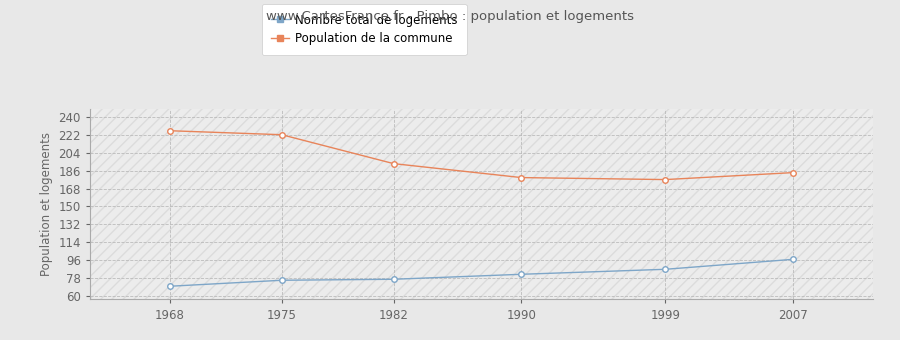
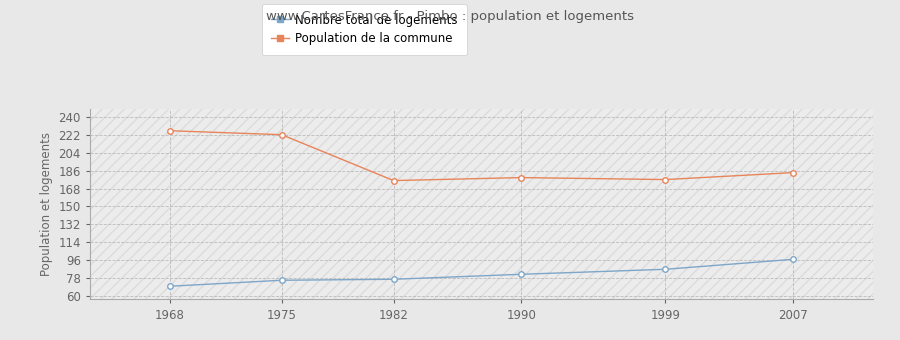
Population de la commune/1982: 193 -> 176
